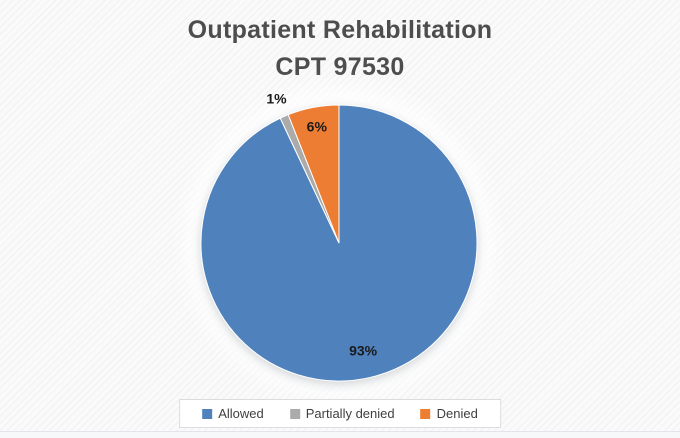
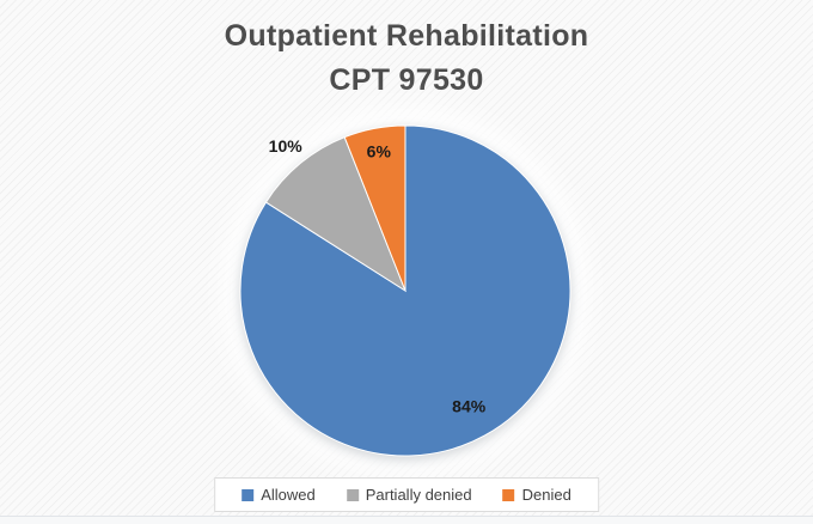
Allowed: 93% -> 84%
Partially denied: 1% -> 10%
